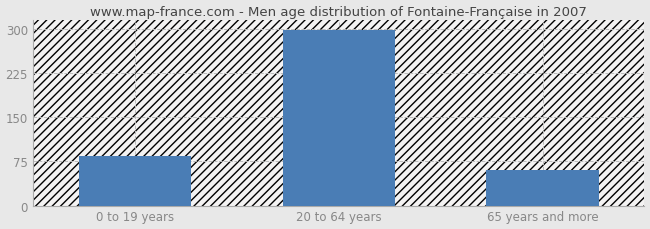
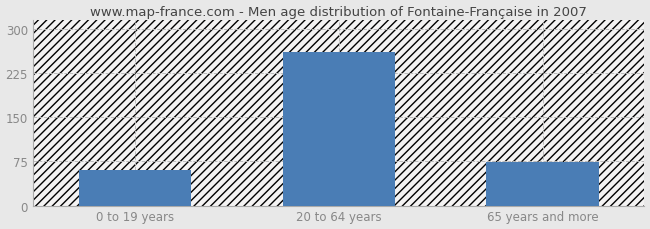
0 to 19 years: 85 -> 60
20 to 64 years: 298 -> 260
65 years and more: 60 -> 74
